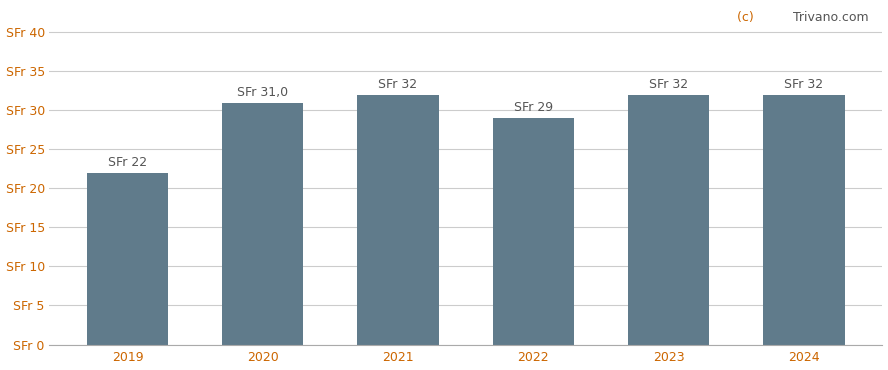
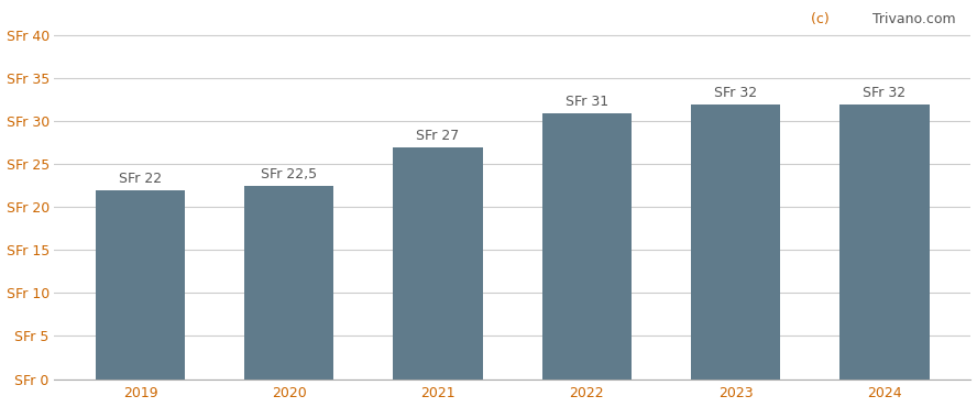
2020: 31,0 -> 22,5
2021: 32 -> 27
2022: 29 -> 31
